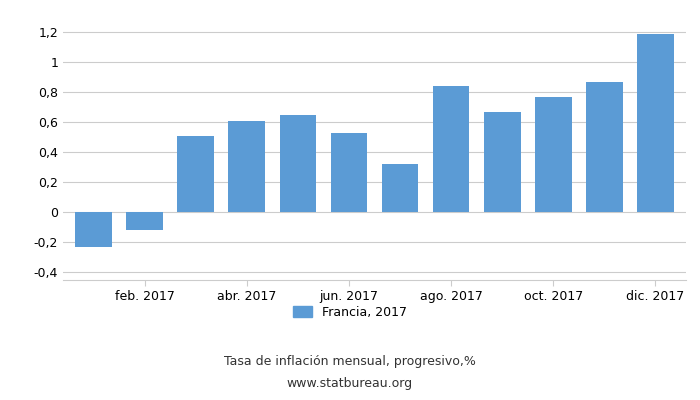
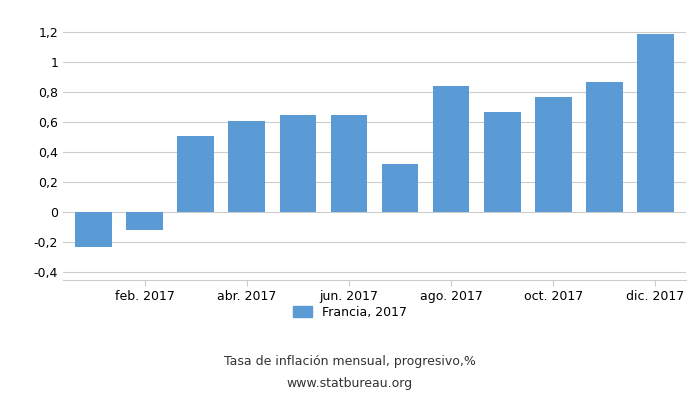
jun. 2017: 0,53 -> 0,65
